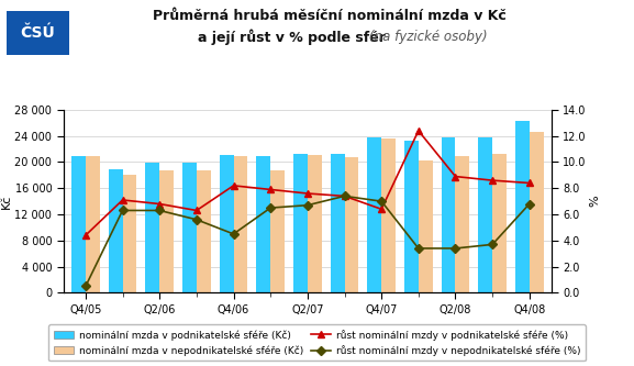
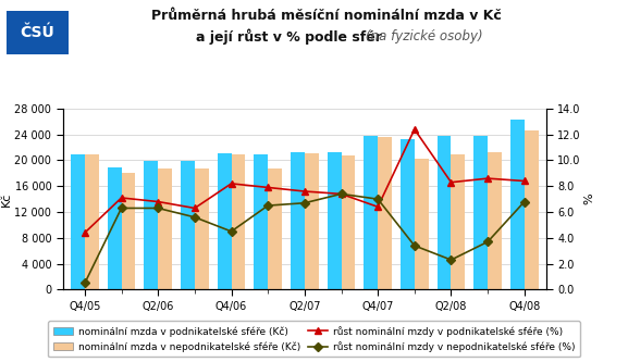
růst nominální mzdy v podnikatelské sféře (%)/Q2/08: 8.9 -> 8.3
růst nominální mzdy v nepodnikatelské sféře (%)/Q2/08: 3.4 -> 2.3
